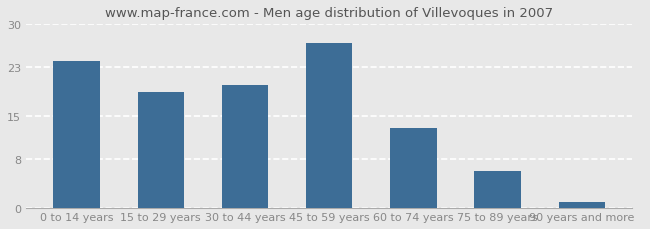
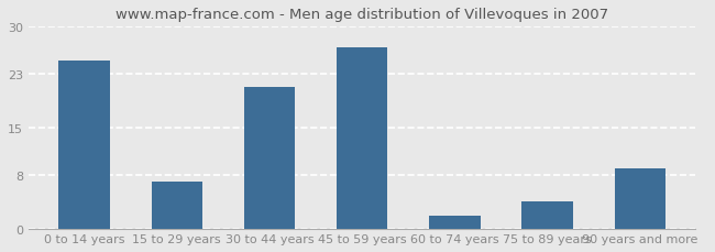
0 to 14 years: 24 -> 25
15 to 29 years: 19 -> 7
30 to 44 years: 20 -> 21
60 to 74 years: 13 -> 2
75 to 89 years: 6 -> 4
90 years and more: 1 -> 9
